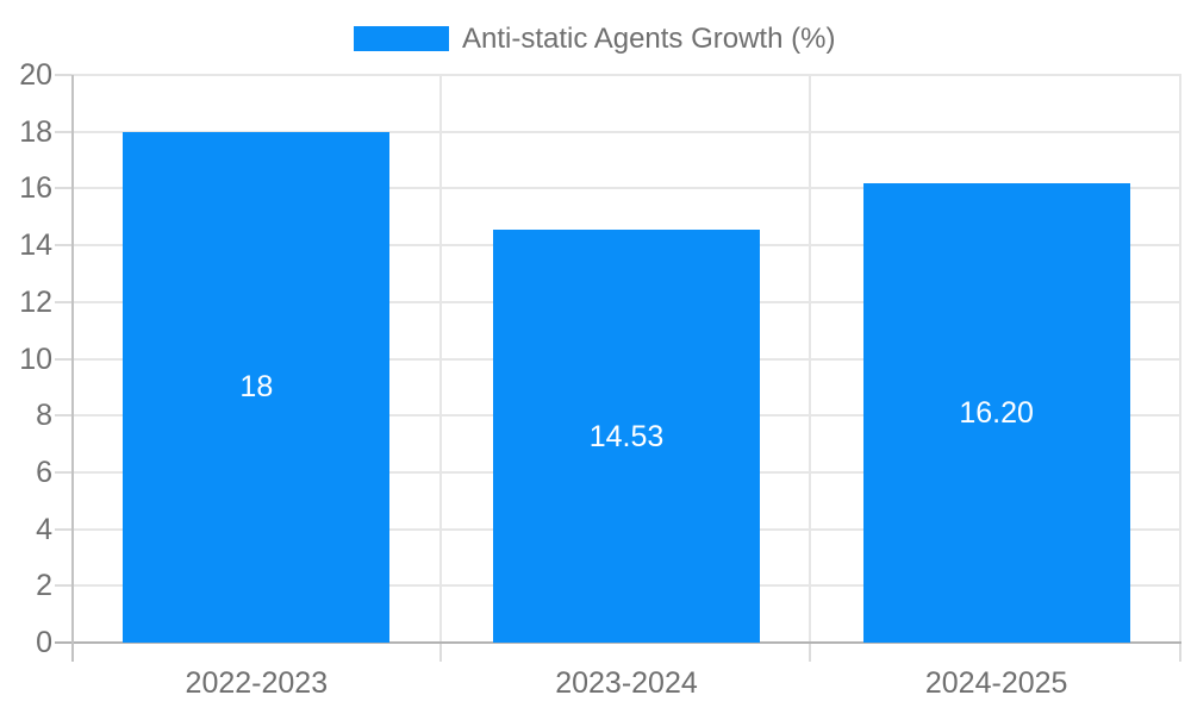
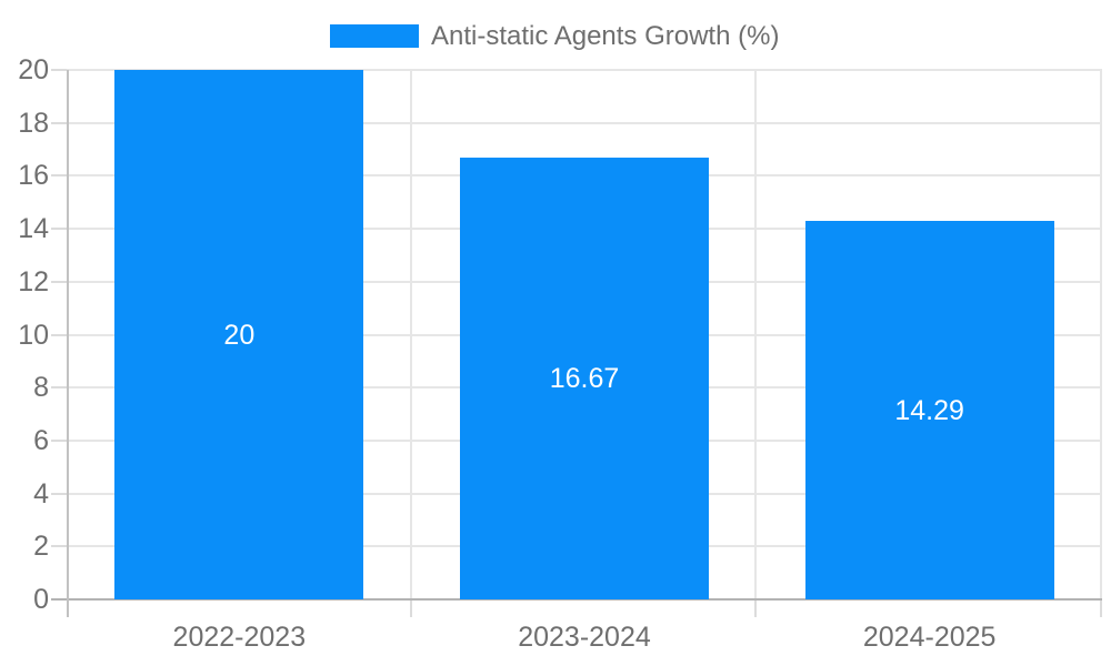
2022-2023: 18 -> 20
2023-2024: 14.53 -> 16.67
2024-2025: 16.20 -> 14.29
